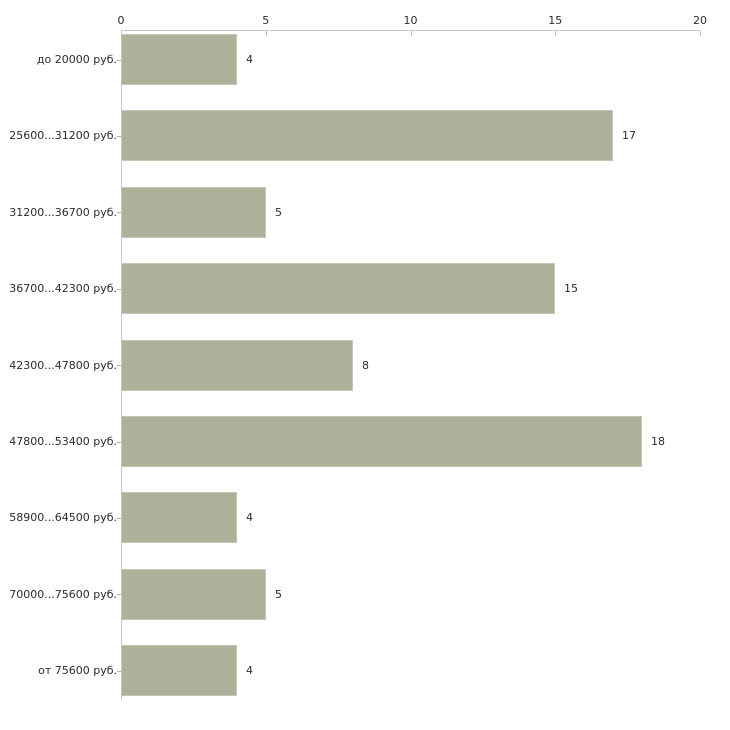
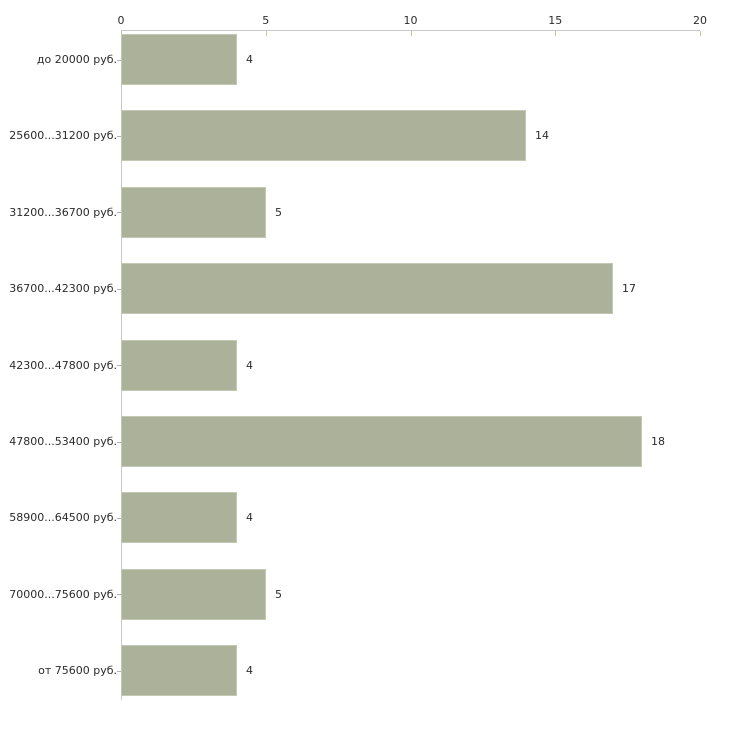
25600...31200 руб.: 17 -> 14
36700...42300 руб.: 15 -> 17
42300...47800 руб.: 8 -> 4
